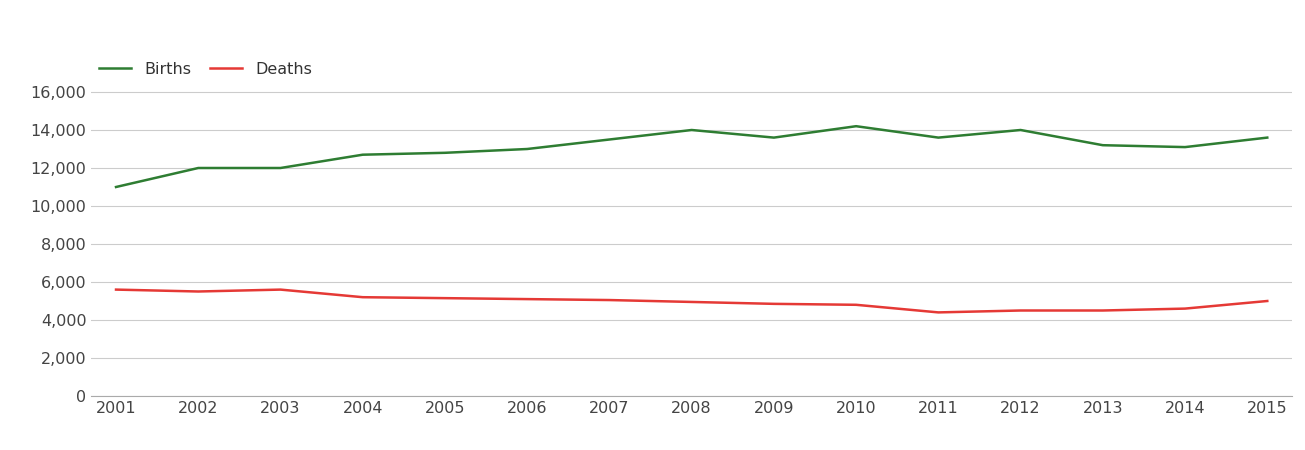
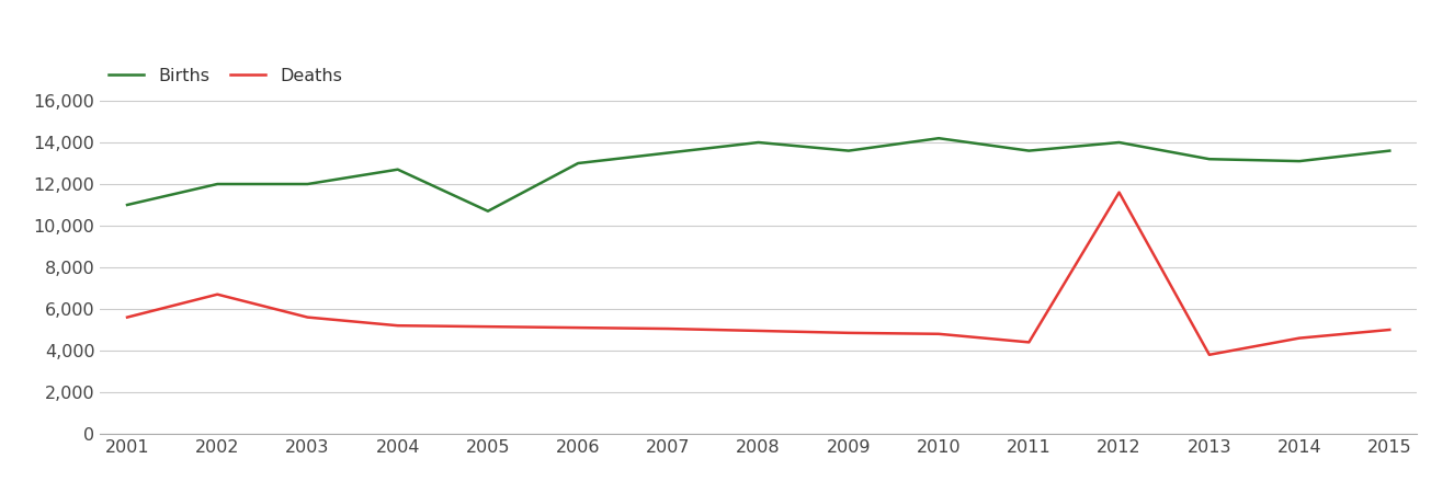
Deaths/2002: 5,500 -> 6,700
Births/2005: 12,800 -> 10,700
Deaths/2012: 4,500 -> 11,600
Deaths/2013: 4,500 -> 3,800
